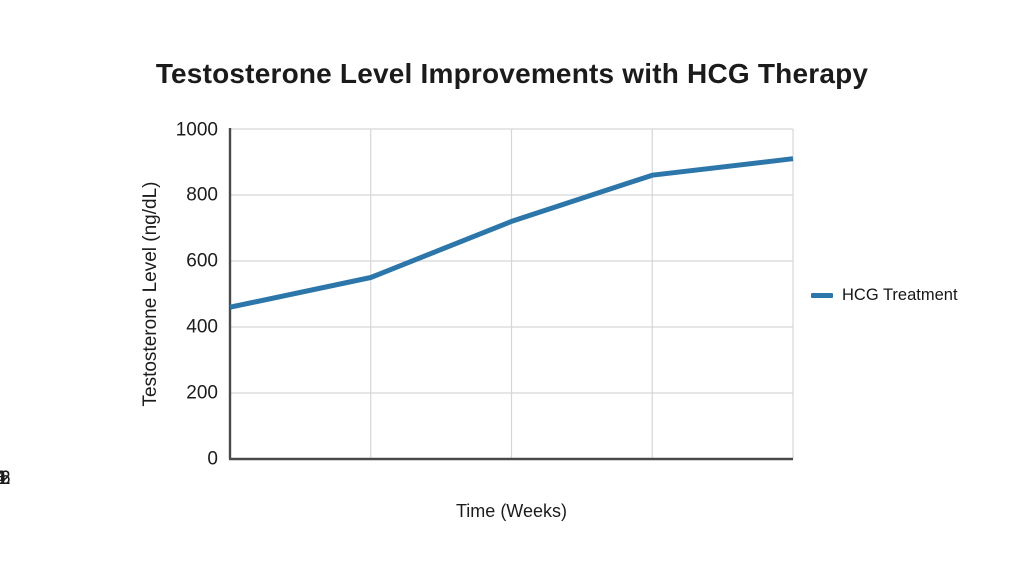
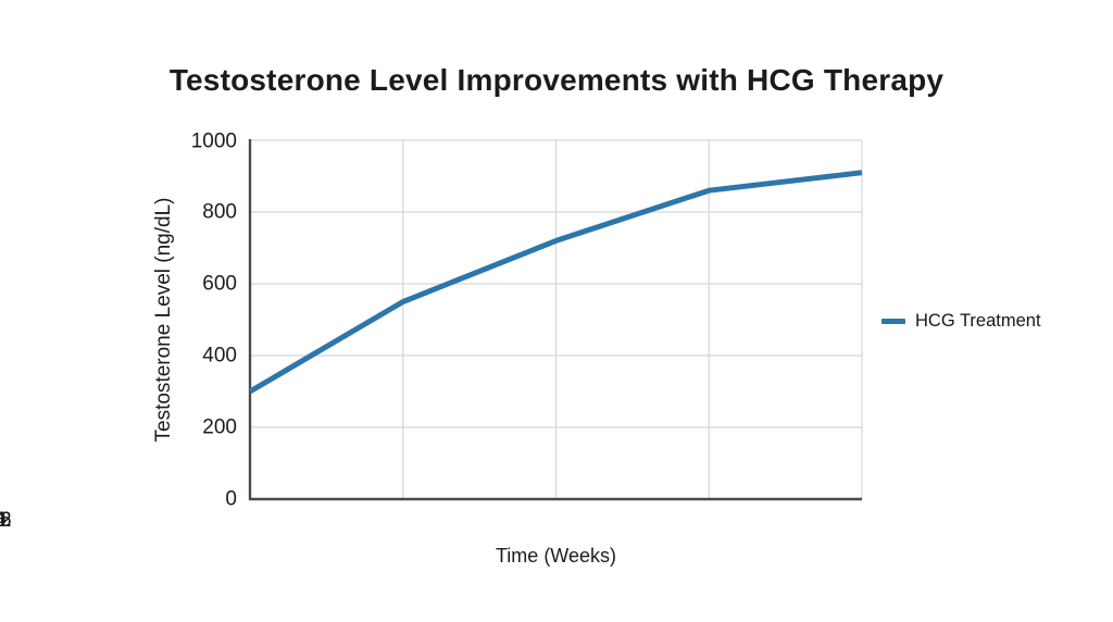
0: 460 -> 300
